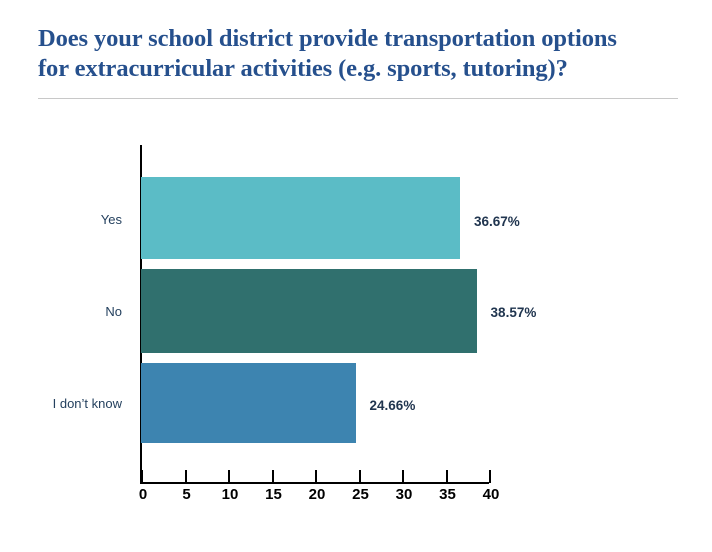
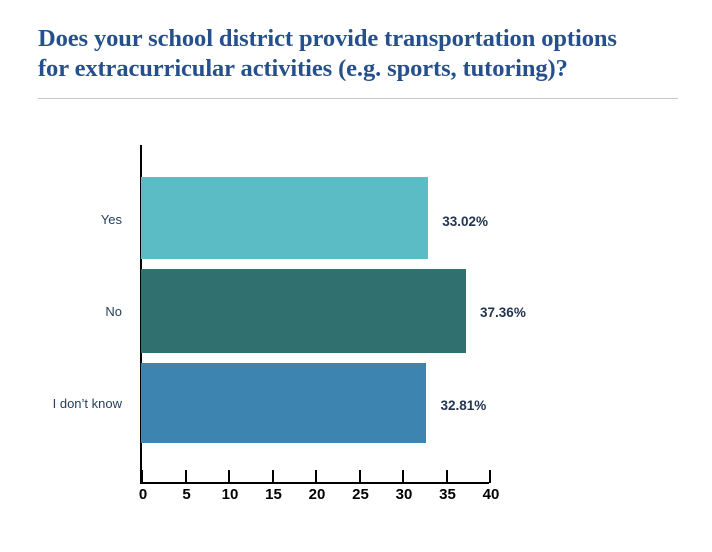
Yes: 36.67% -> 33.02%
No: 38.57% -> 37.36%
I don’t know: 24.66% -> 32.81%
